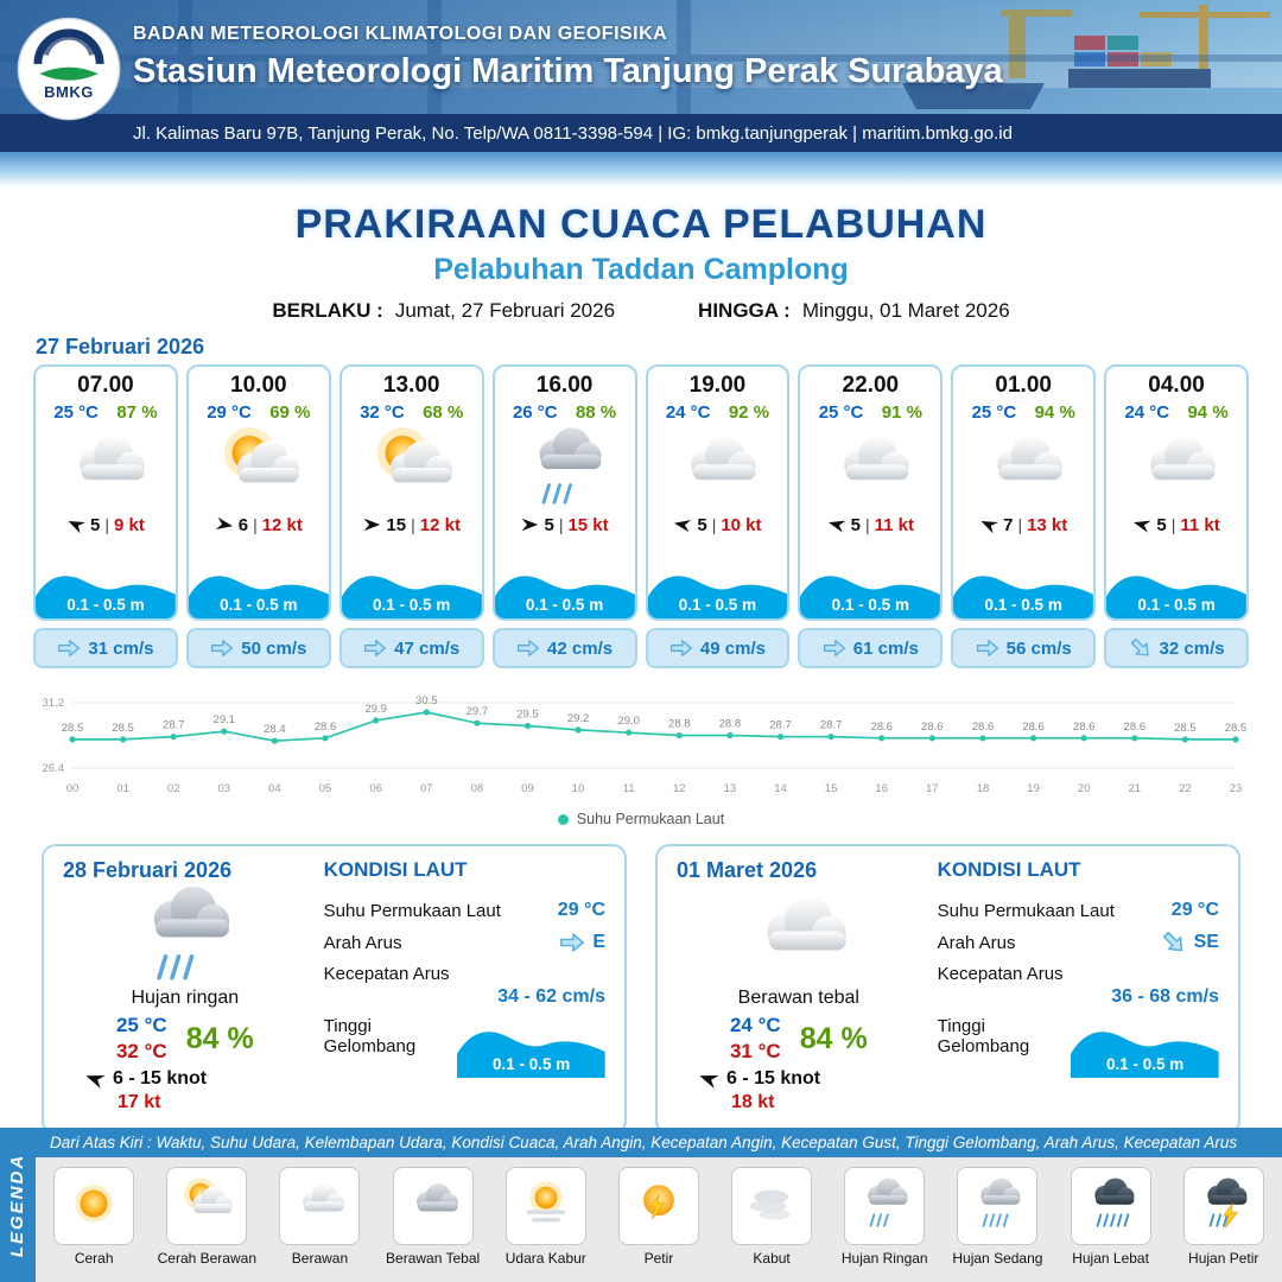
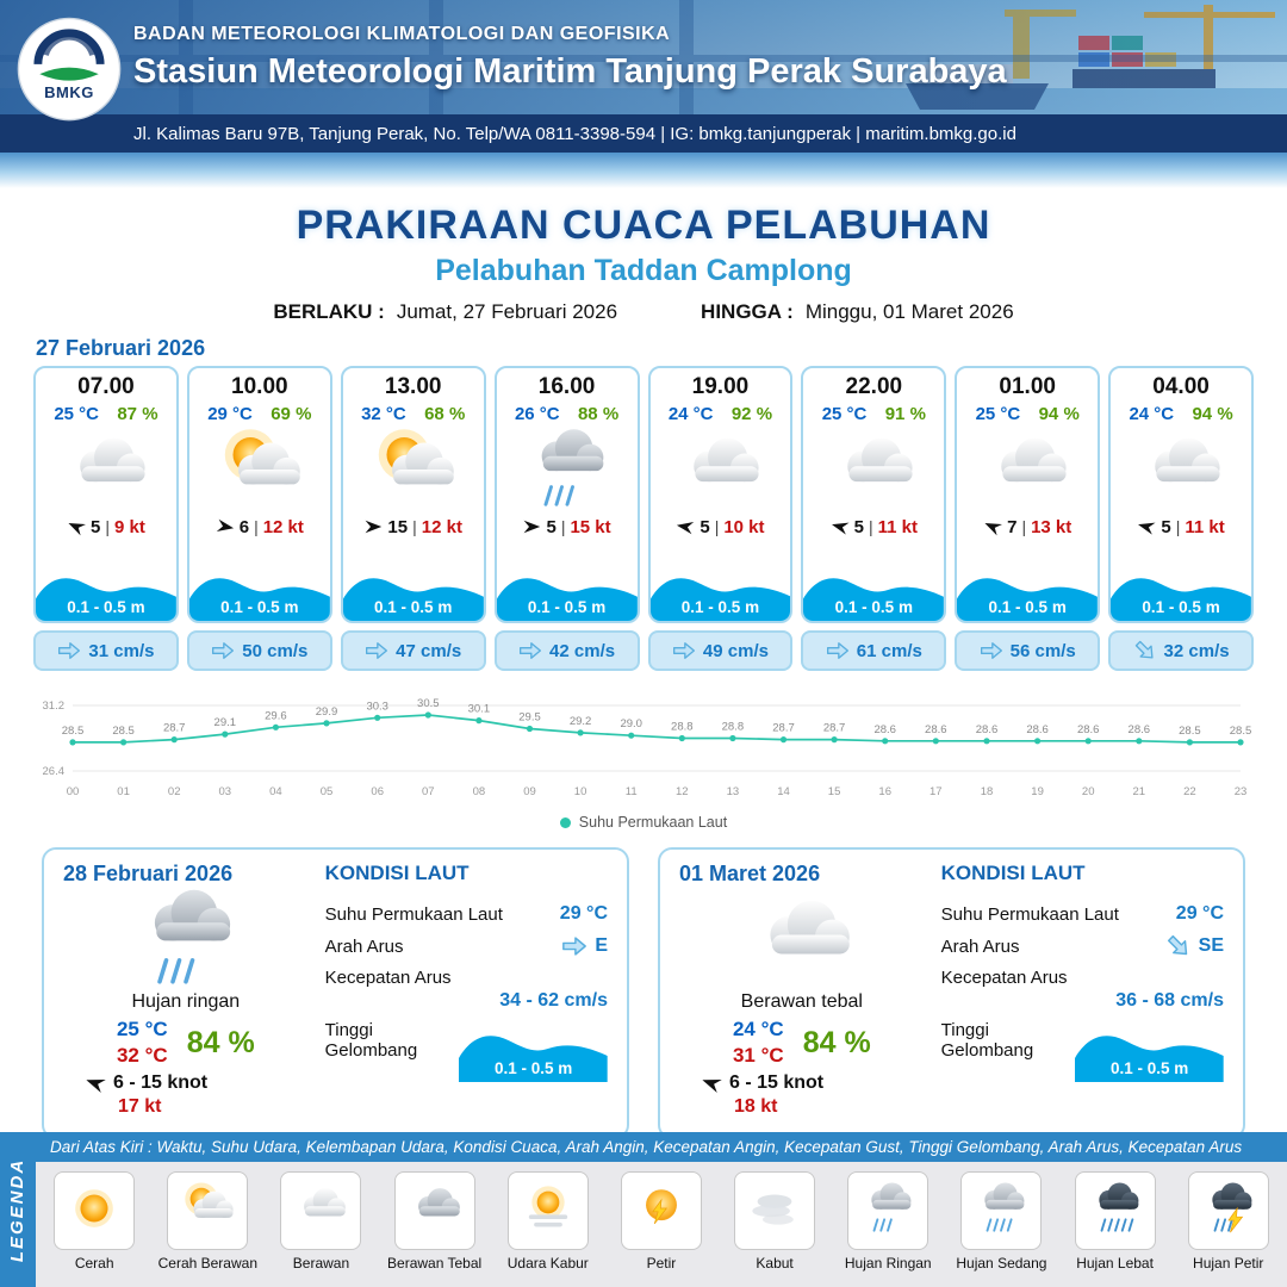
04: 28.4 -> 29.6
05: 28.6 -> 29.9
06: 29.9 -> 30.3
08: 29.7 -> 30.1
